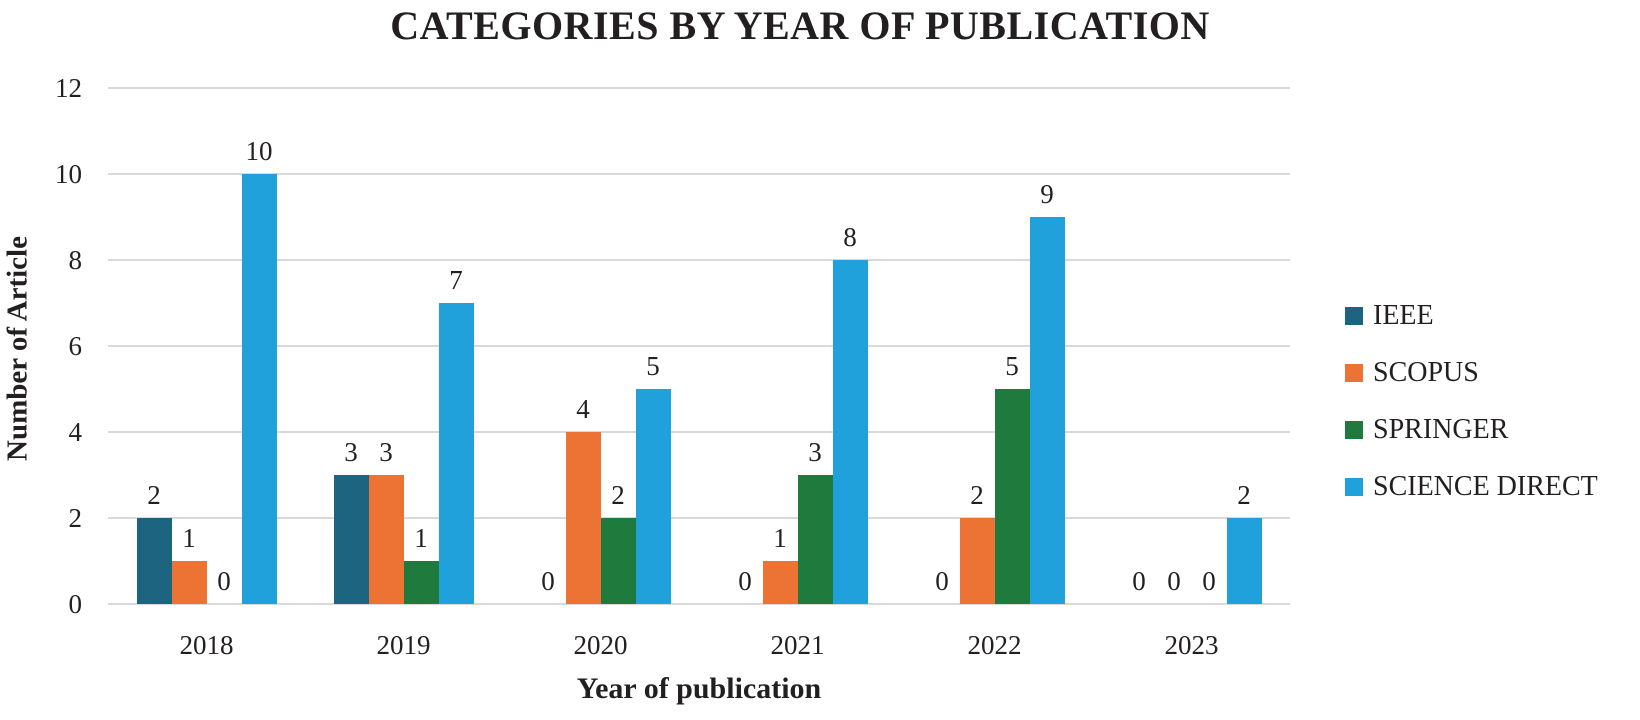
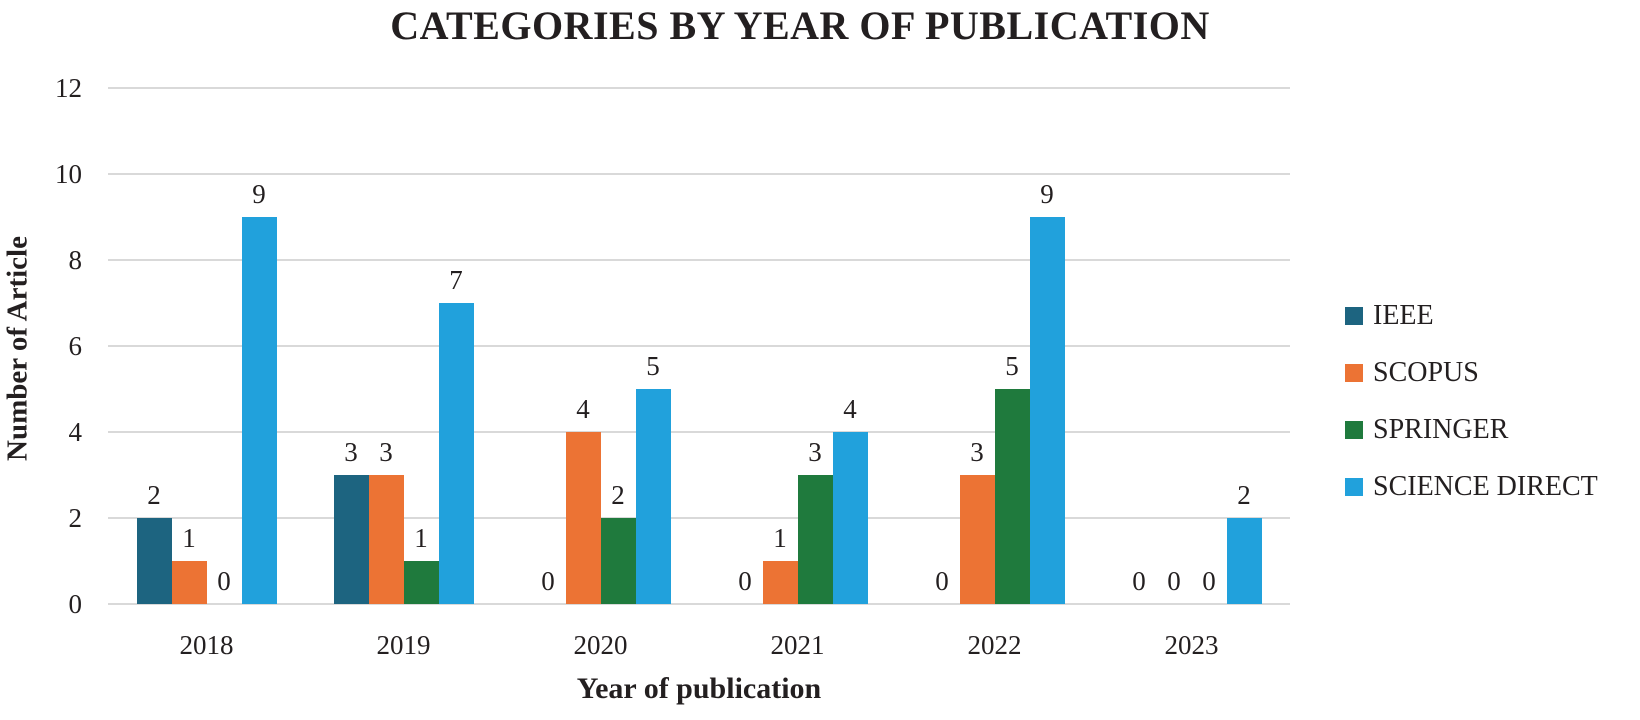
SCIENCE DIRECT/2018: 10 -> 9
SCIENCE DIRECT/2021: 8 -> 4
SCOPUS/2022: 2 -> 3
